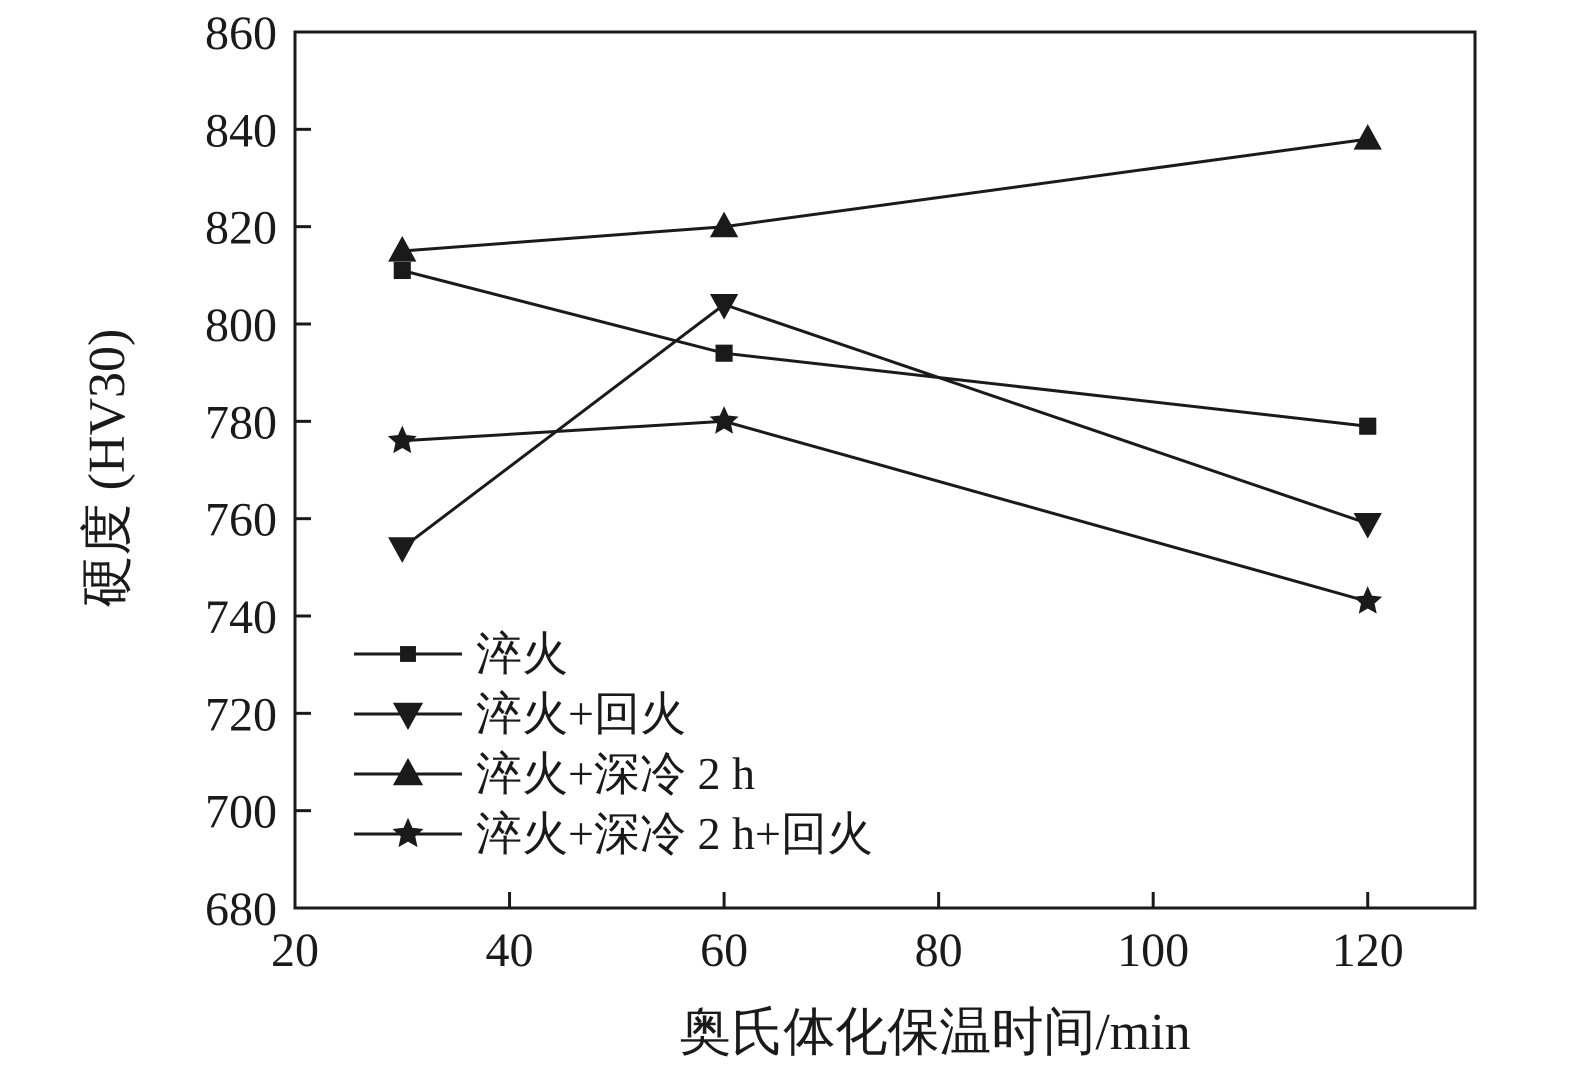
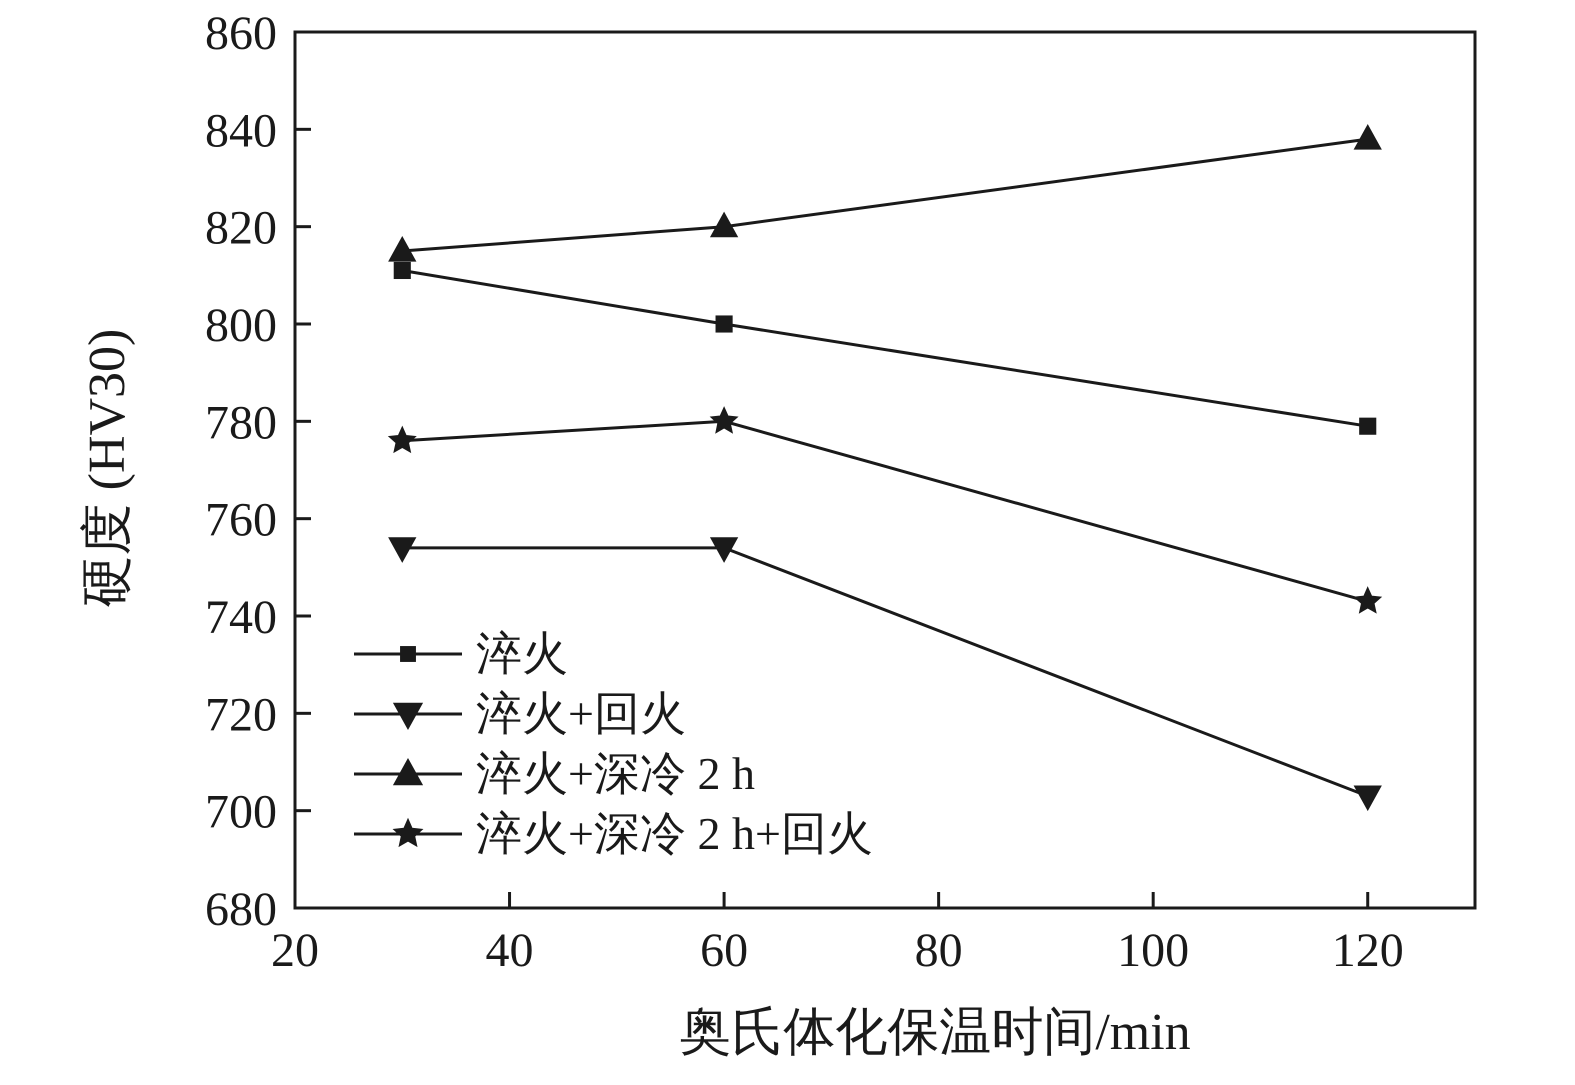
淬火/60: 794 -> 800
淬火+回火/60: 804 -> 754
淬火+回火/120: 759 -> 703
